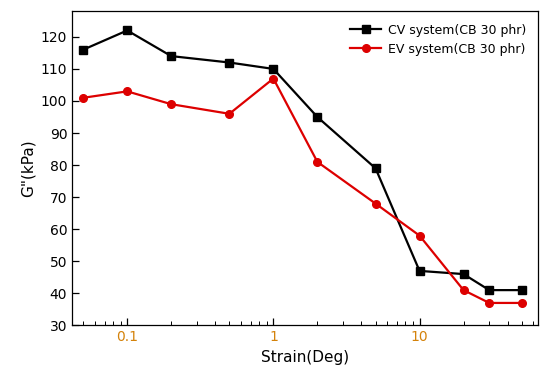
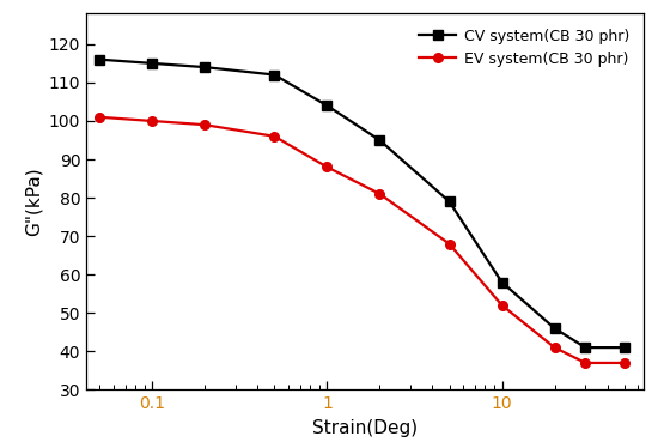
CV system(CB 30 phr)/0.1: 122 -> 115
EV system(CB 30 phr)/0.1: 103 -> 100
CV system(CB 30 phr)/1: 110 -> 104
EV system(CB 30 phr)/1: 107 -> 88
CV system(CB 30 phr)/10: 47 -> 58
EV system(CB 30 phr)/10: 58 -> 52
